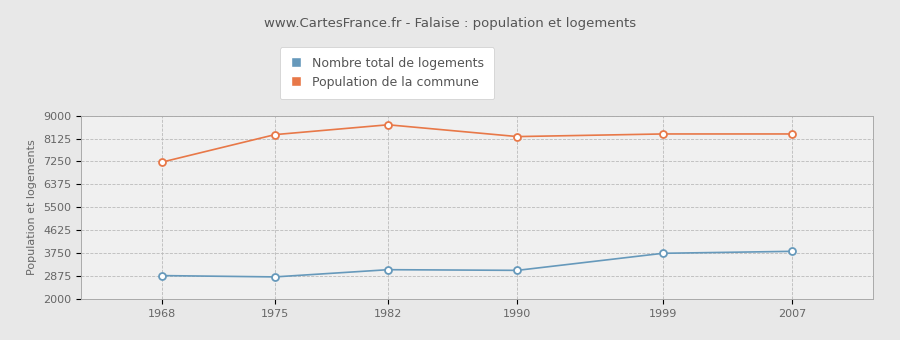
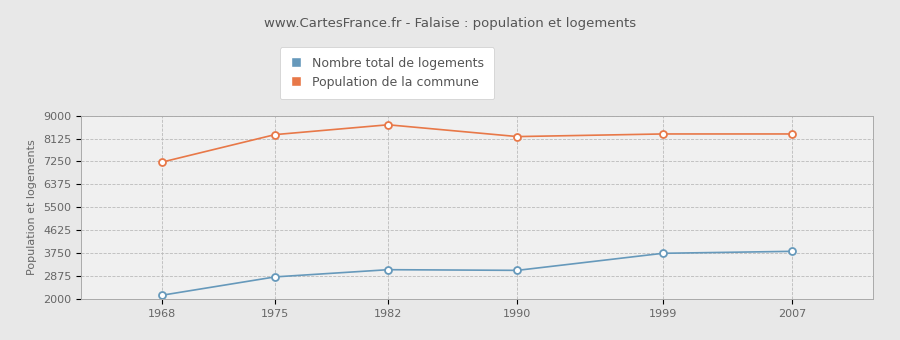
Nombre total de logements/1968: 2900 -> 2150
